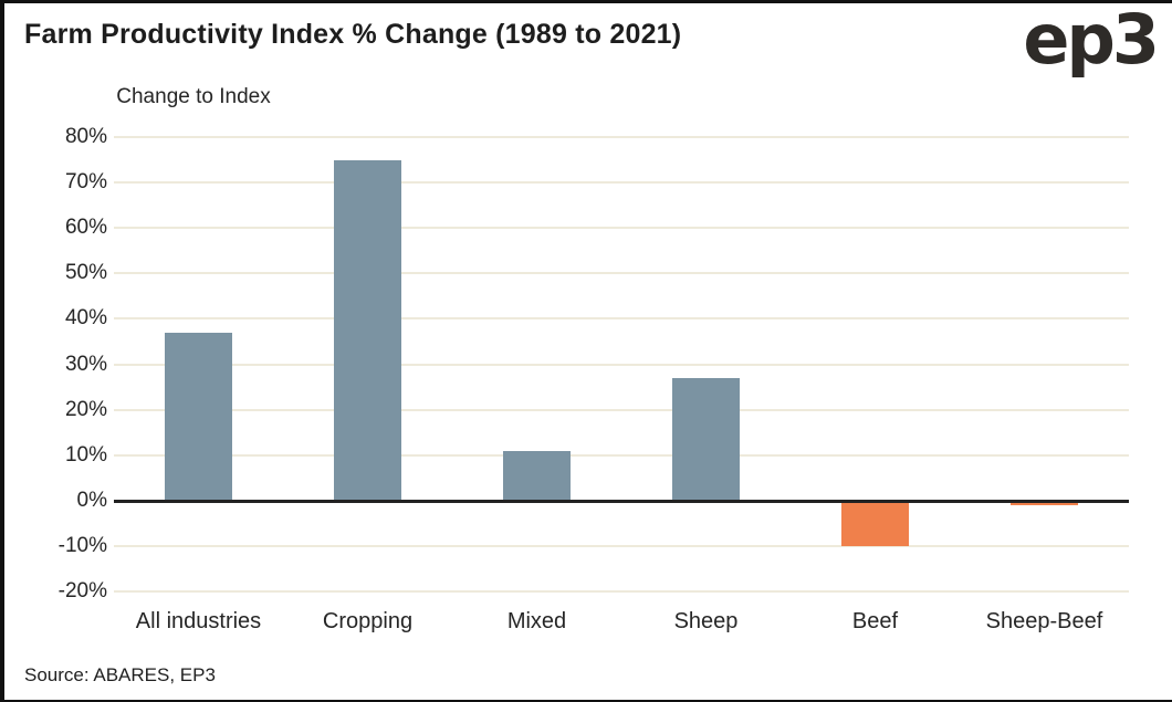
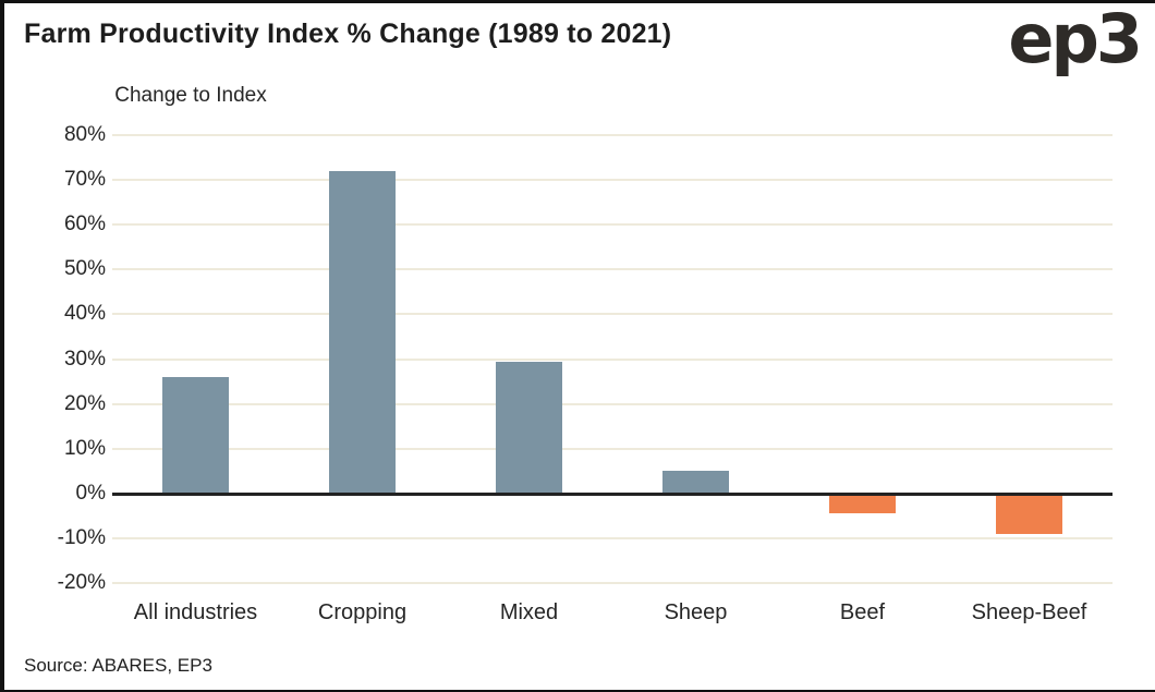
All industries: 37% -> 26%
Cropping: 75% -> 72%
Mixed: 11% -> 30%
Sheep: 27% -> 5%
Beef: -10% -> -4%
Sheep-Beef: -1% -> -9%
